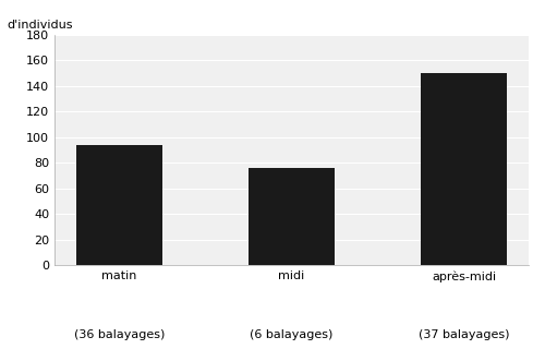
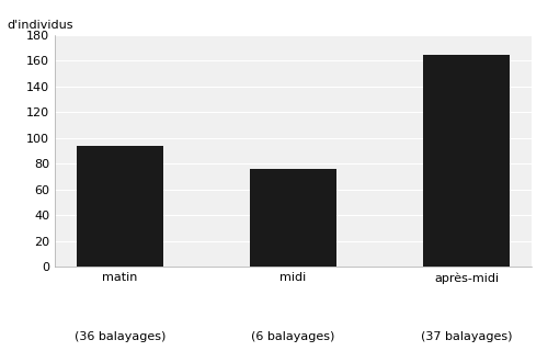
après-midi: 150 -> 165
